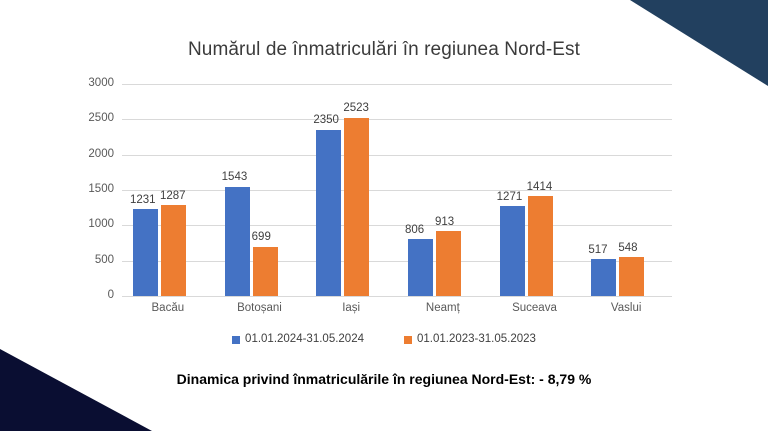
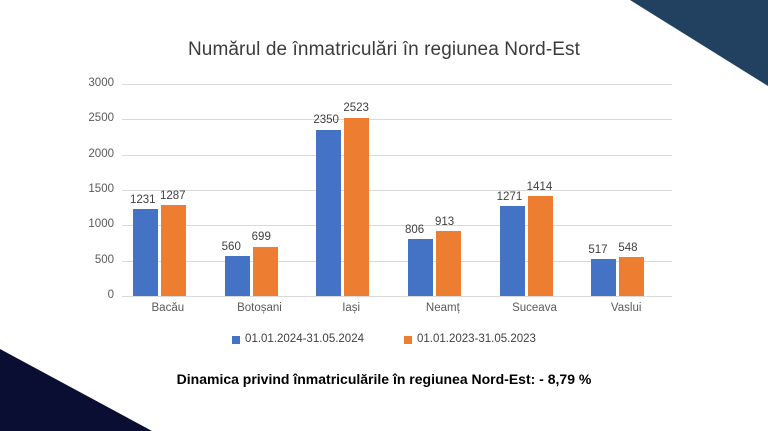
01.01.2024-31.05.2024/Botoșani: 1543 -> 560
